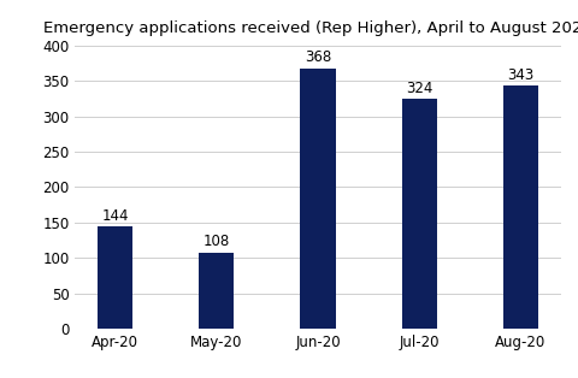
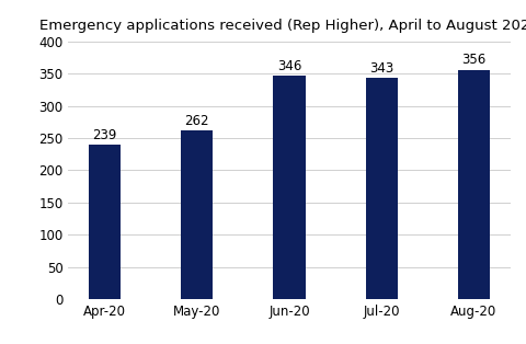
Apr-20: 144 -> 239
May-20: 108 -> 262
Jun-20: 368 -> 346
Jul-20: 324 -> 343
Aug-20: 343 -> 356
